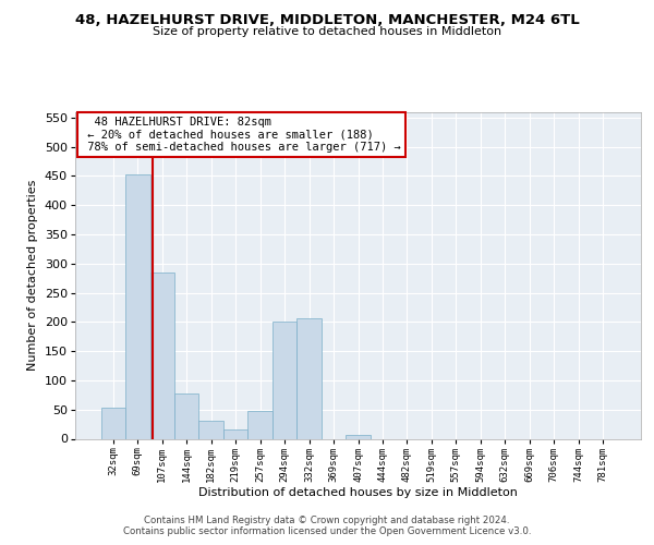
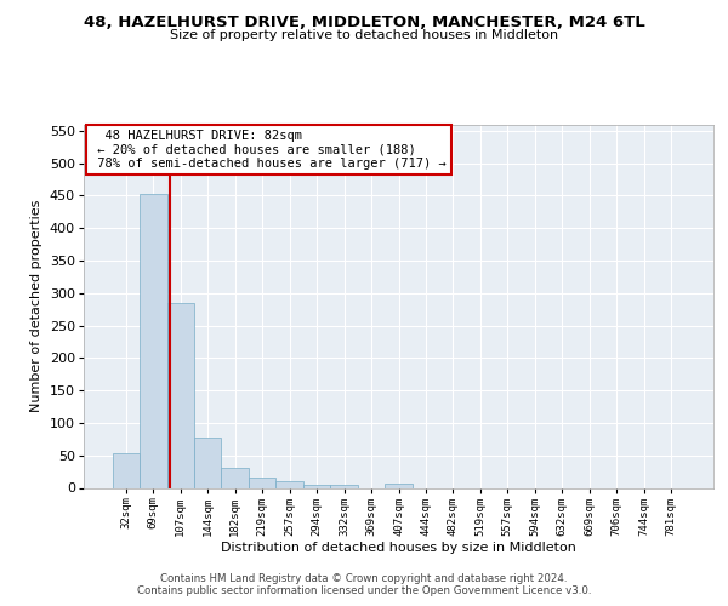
257sqm: 48 -> 10
294sqm: 200 -> 5
332sqm: 206 -> 5
